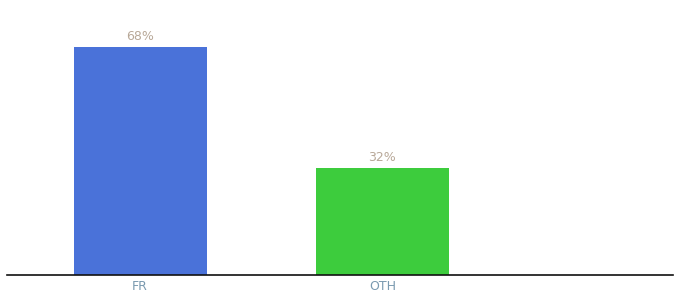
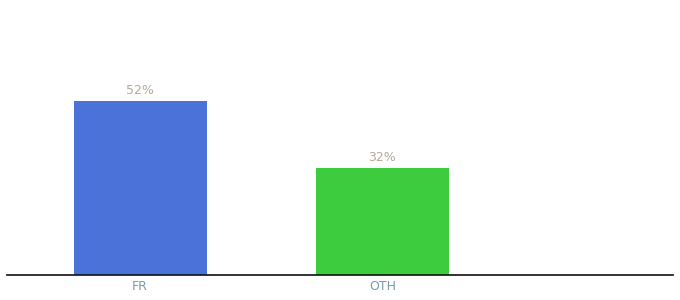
FR: 68% -> 52%
